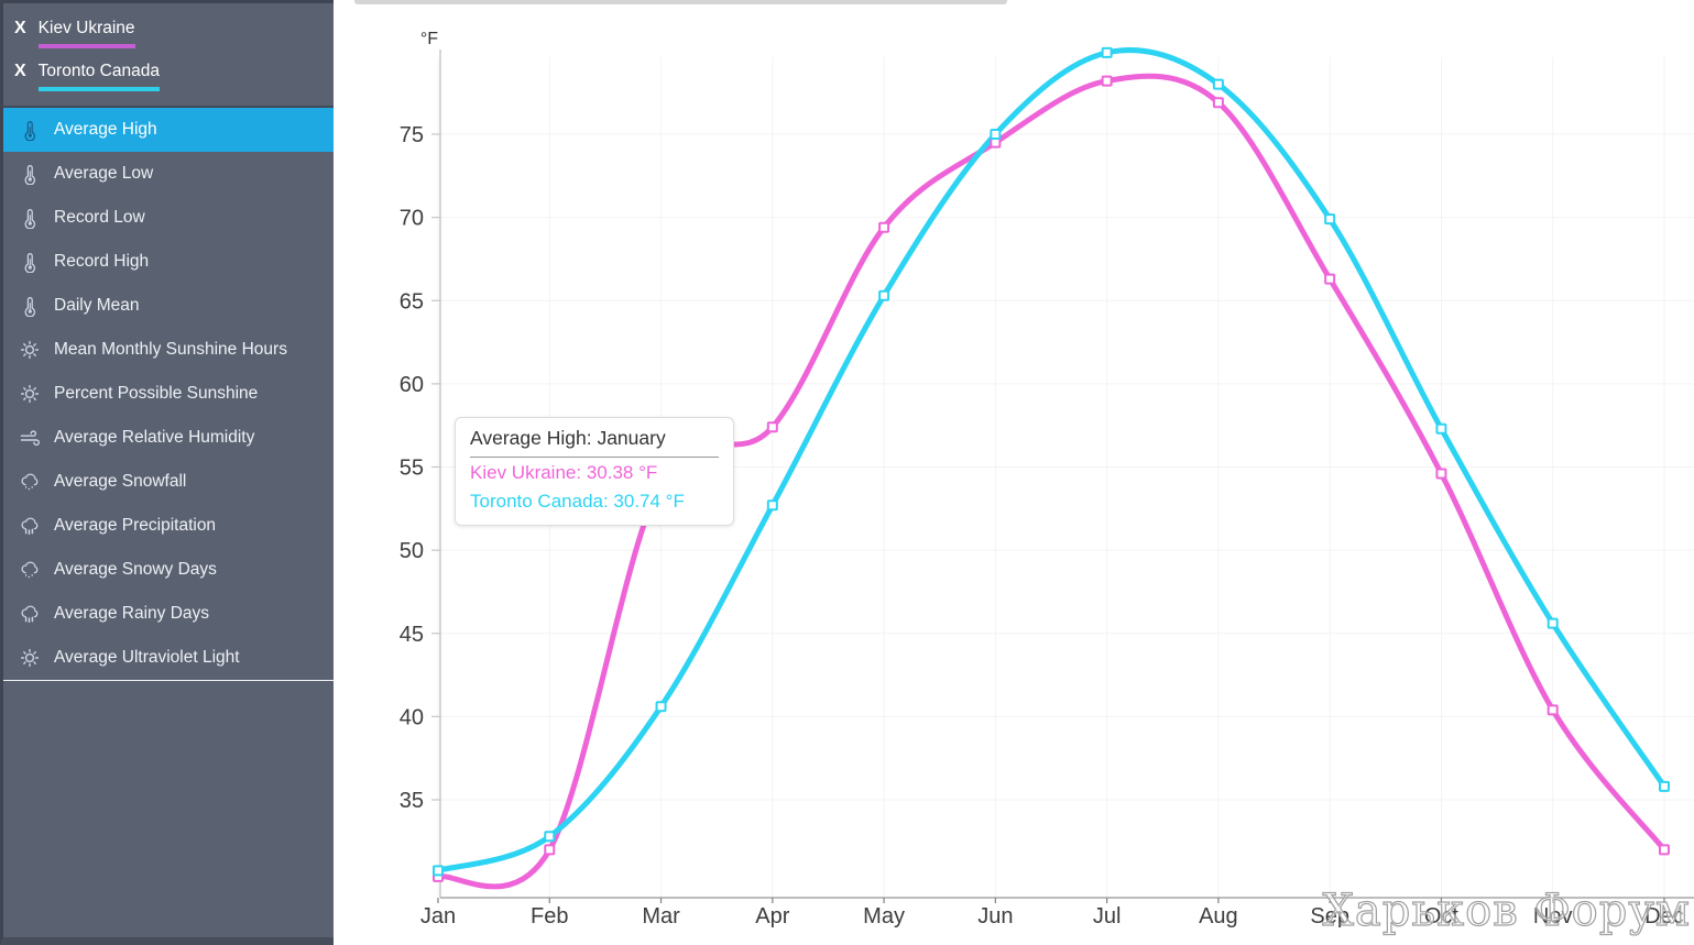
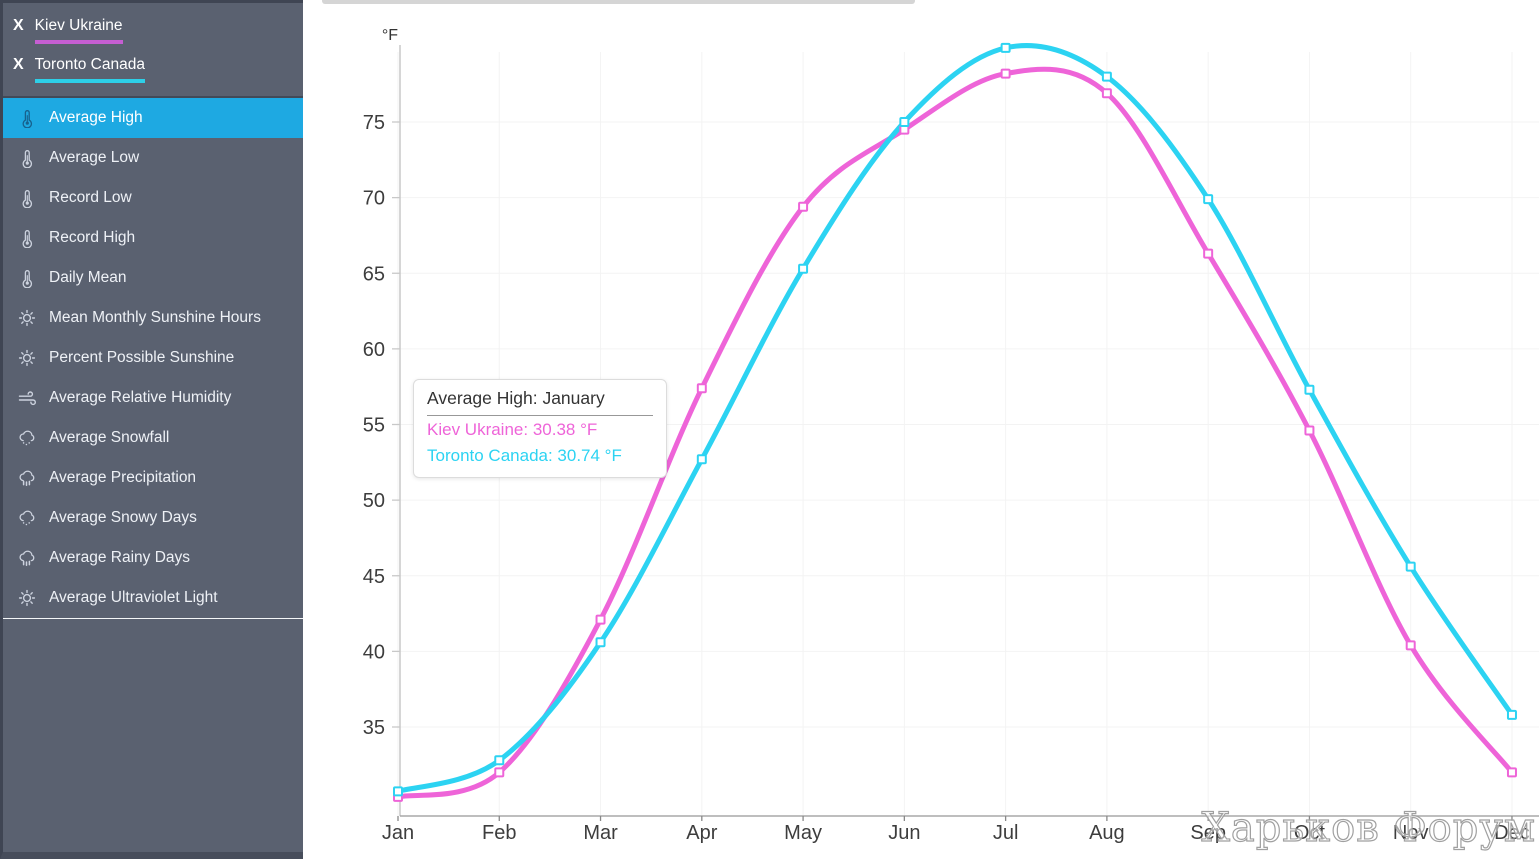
Kiev Ukraine/Mar: 54.1 -> 42.1
